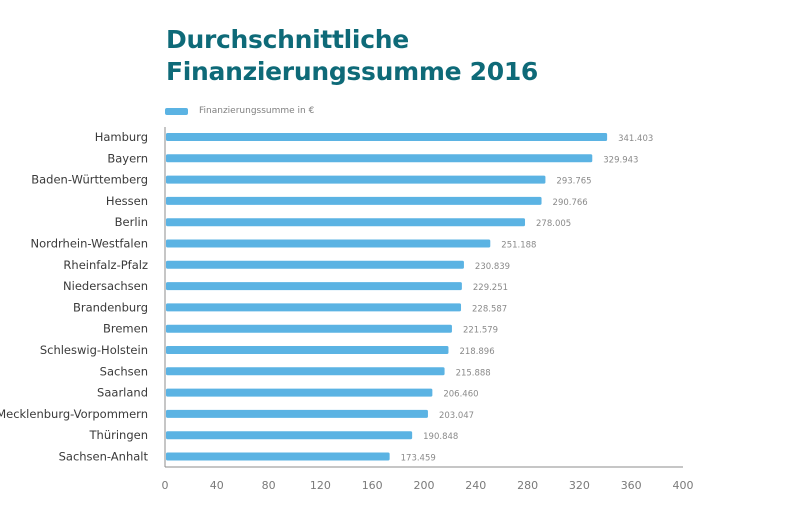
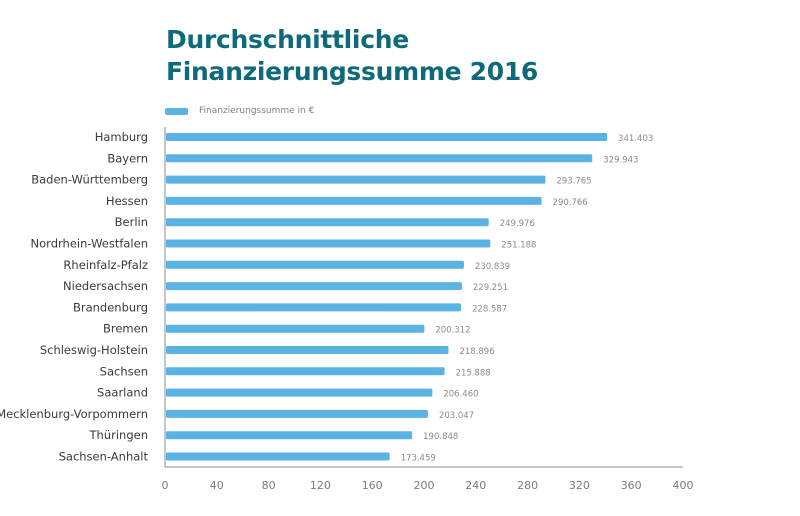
Berlin: 278.005 -> 249.976
Bremen: 221.579 -> 200.312
